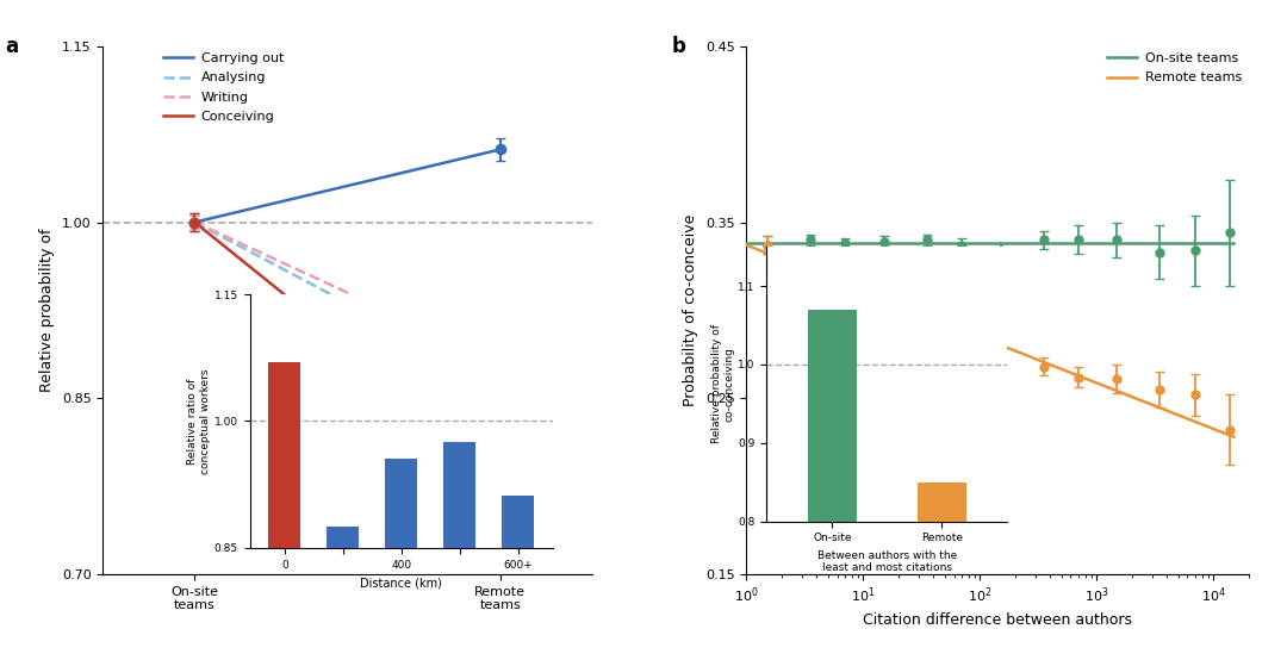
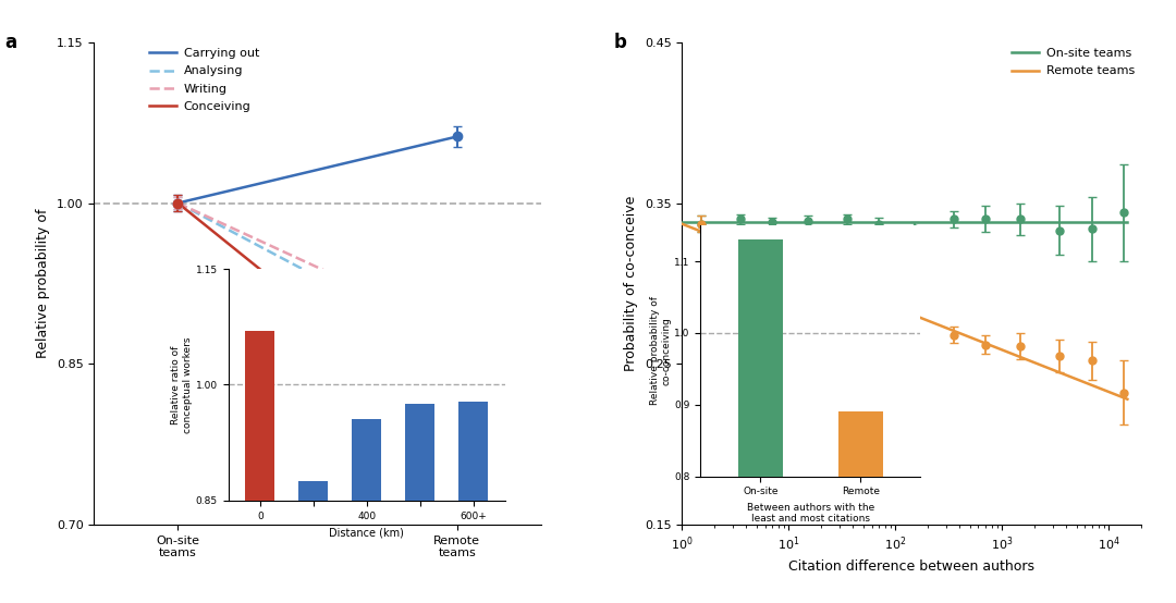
On-site: 1.07 -> 1.13
Remote: 0.85 -> 0.89
600+: 0.912 -> 0.978
